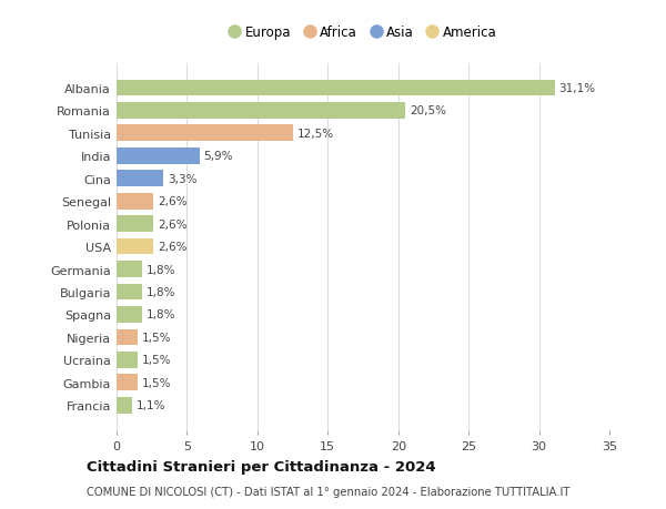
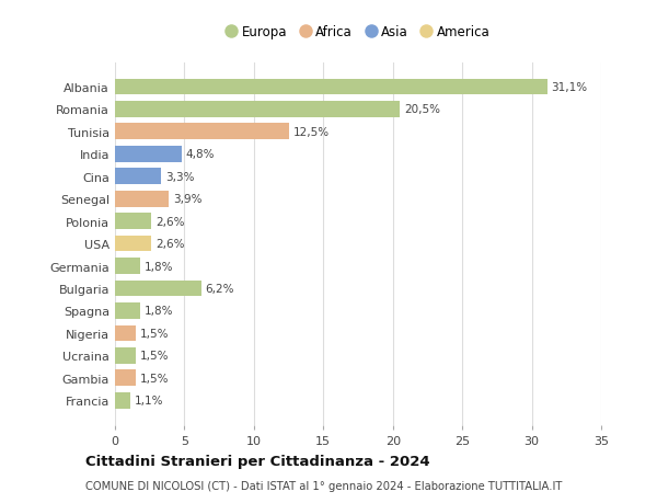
India: 5,9% -> 4,8%
Senegal: 2,6% -> 3,9%
Bulgaria: 1,8% -> 6,2%
